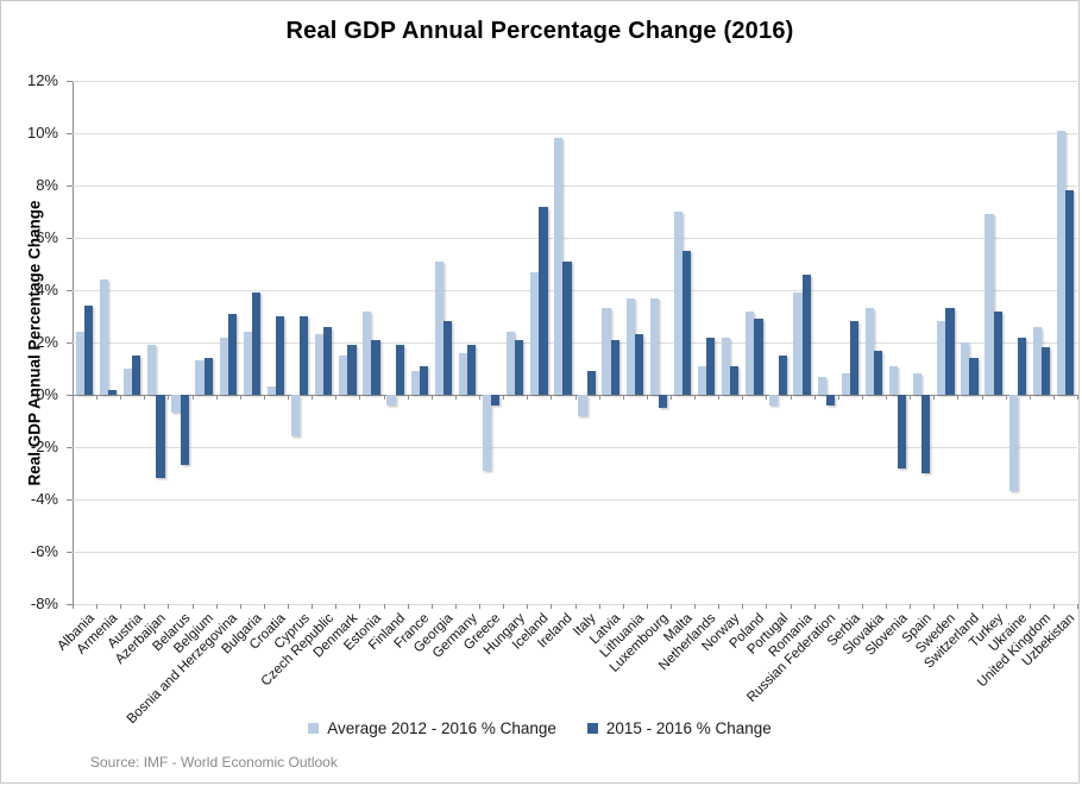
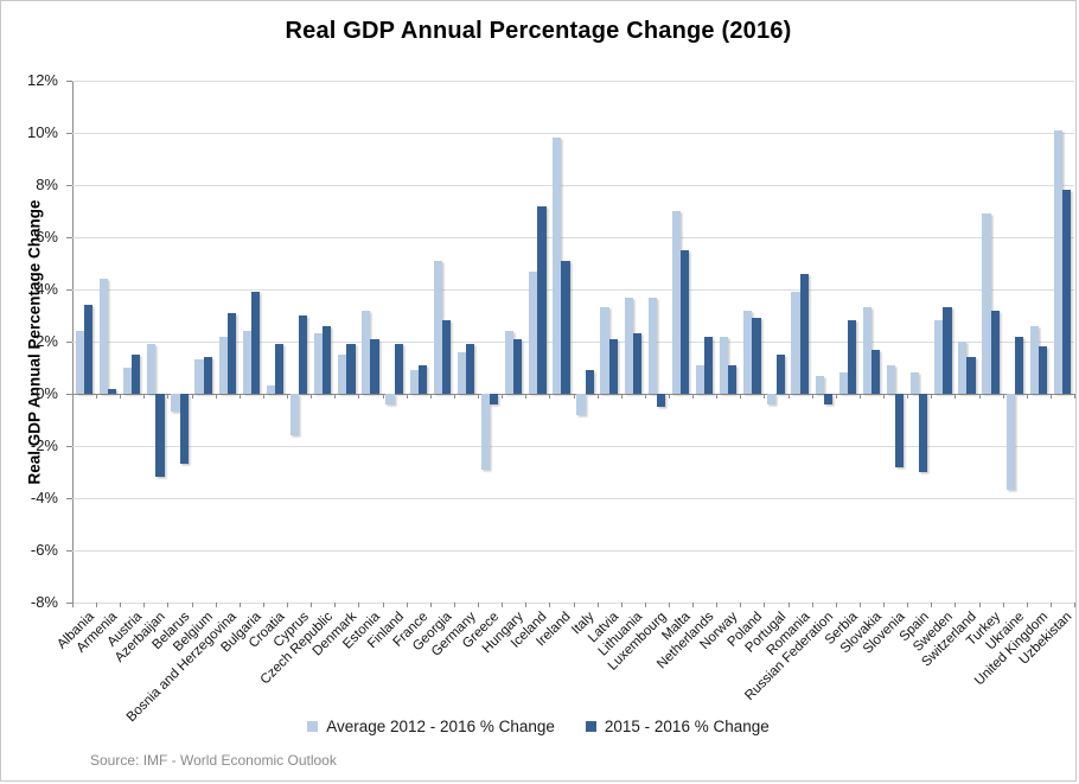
2015 - 2016 % Change/Croatia: 3.0% -> 1.9%
